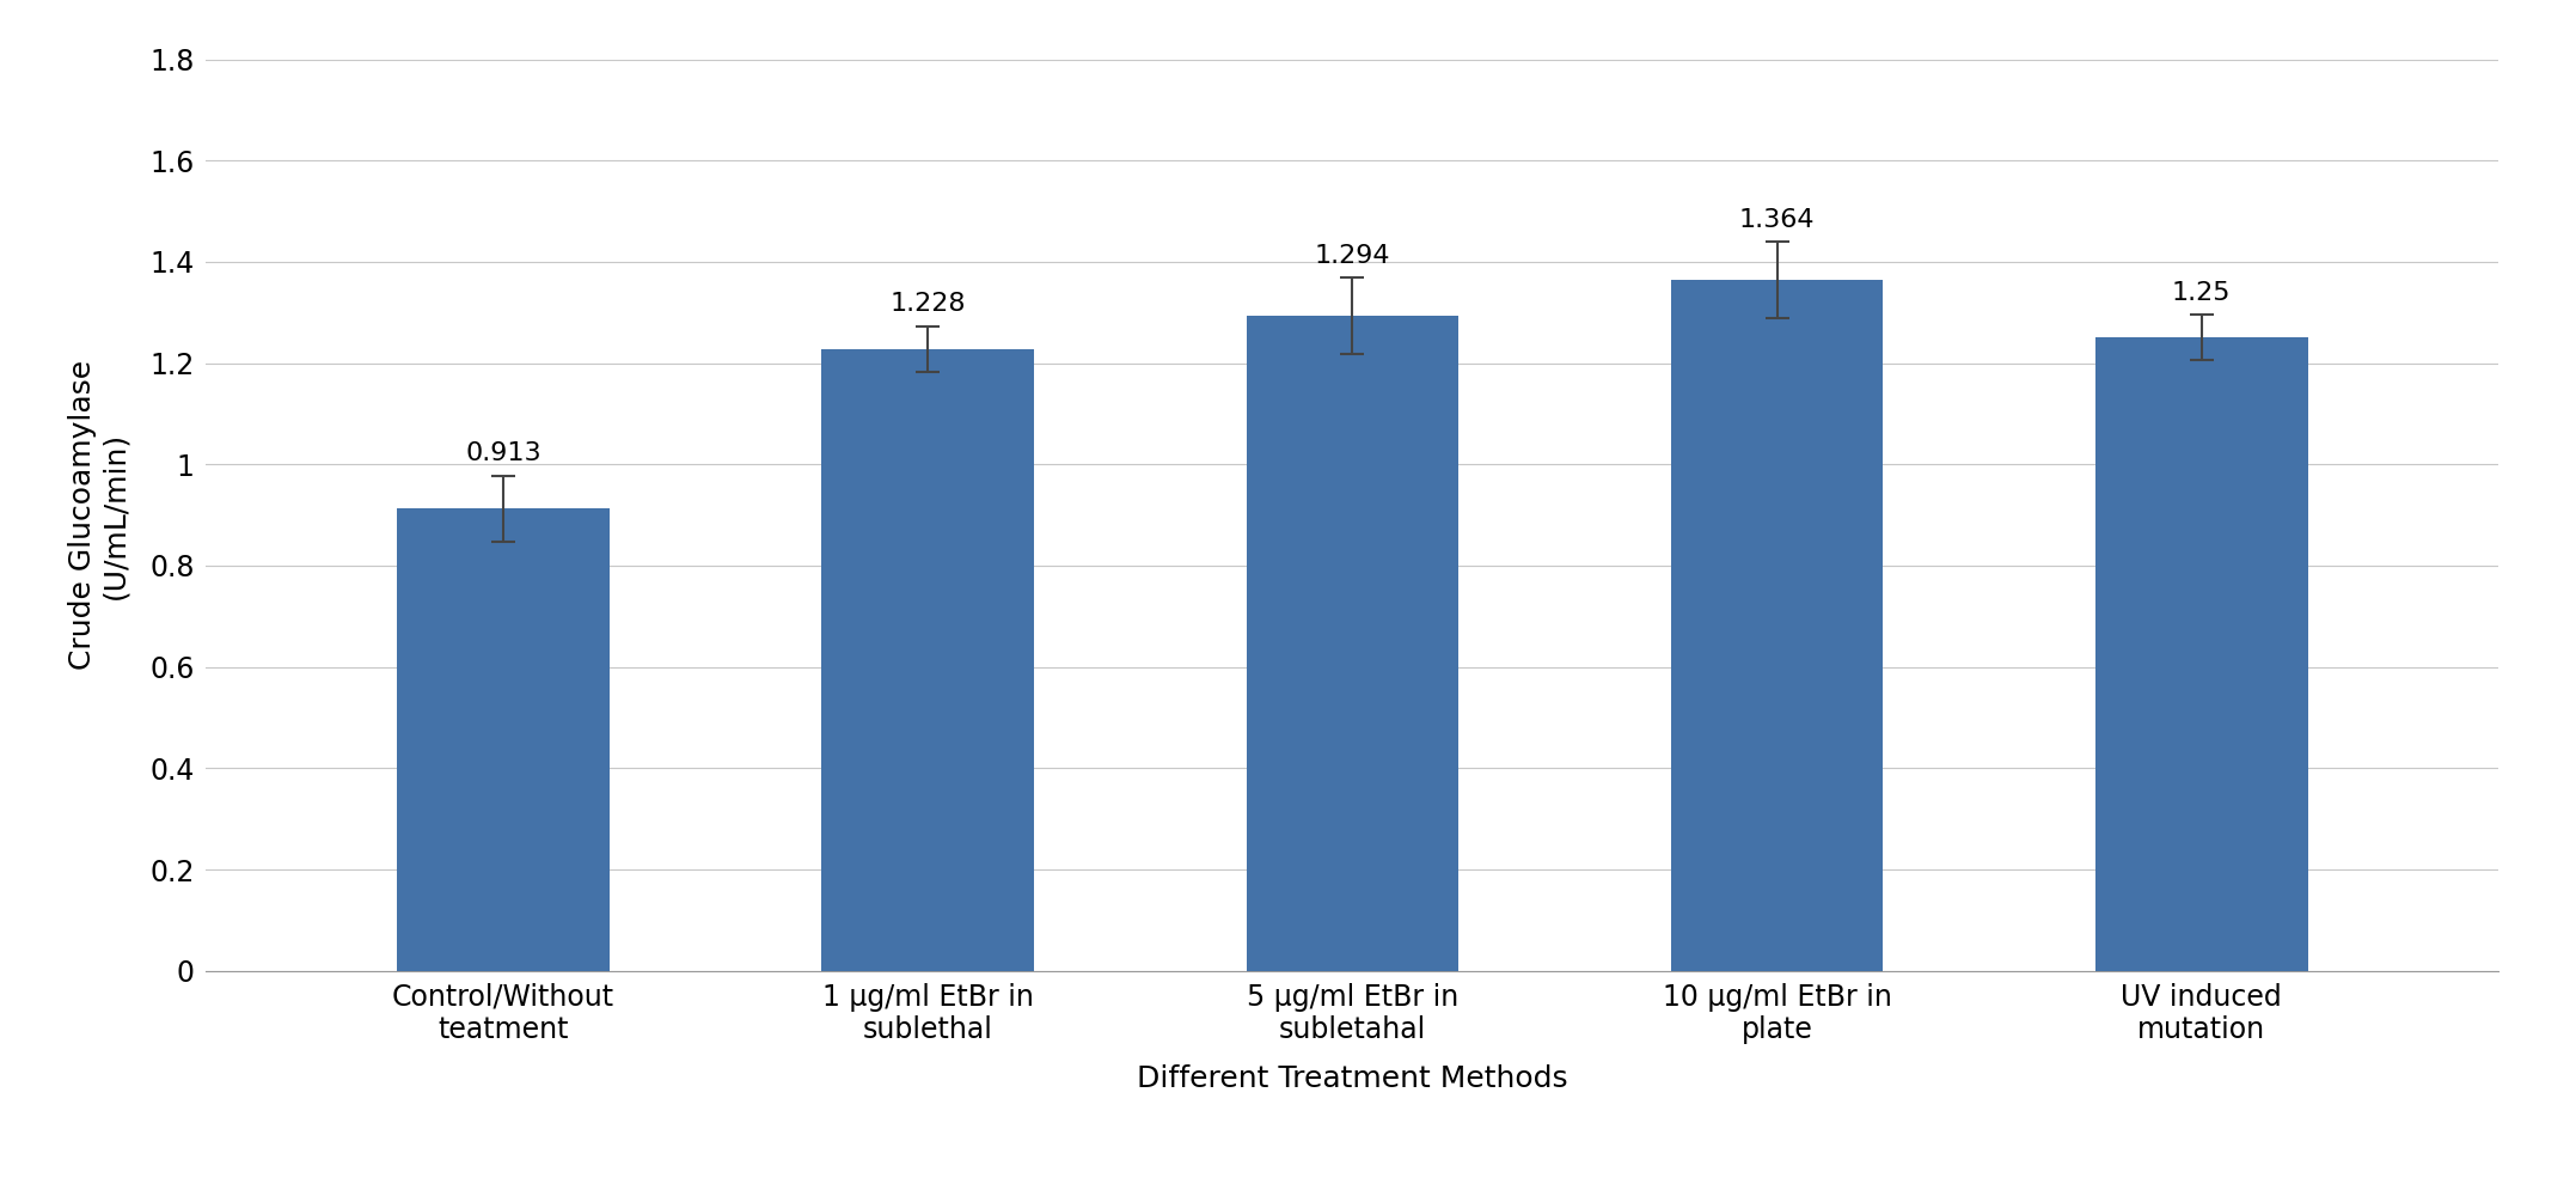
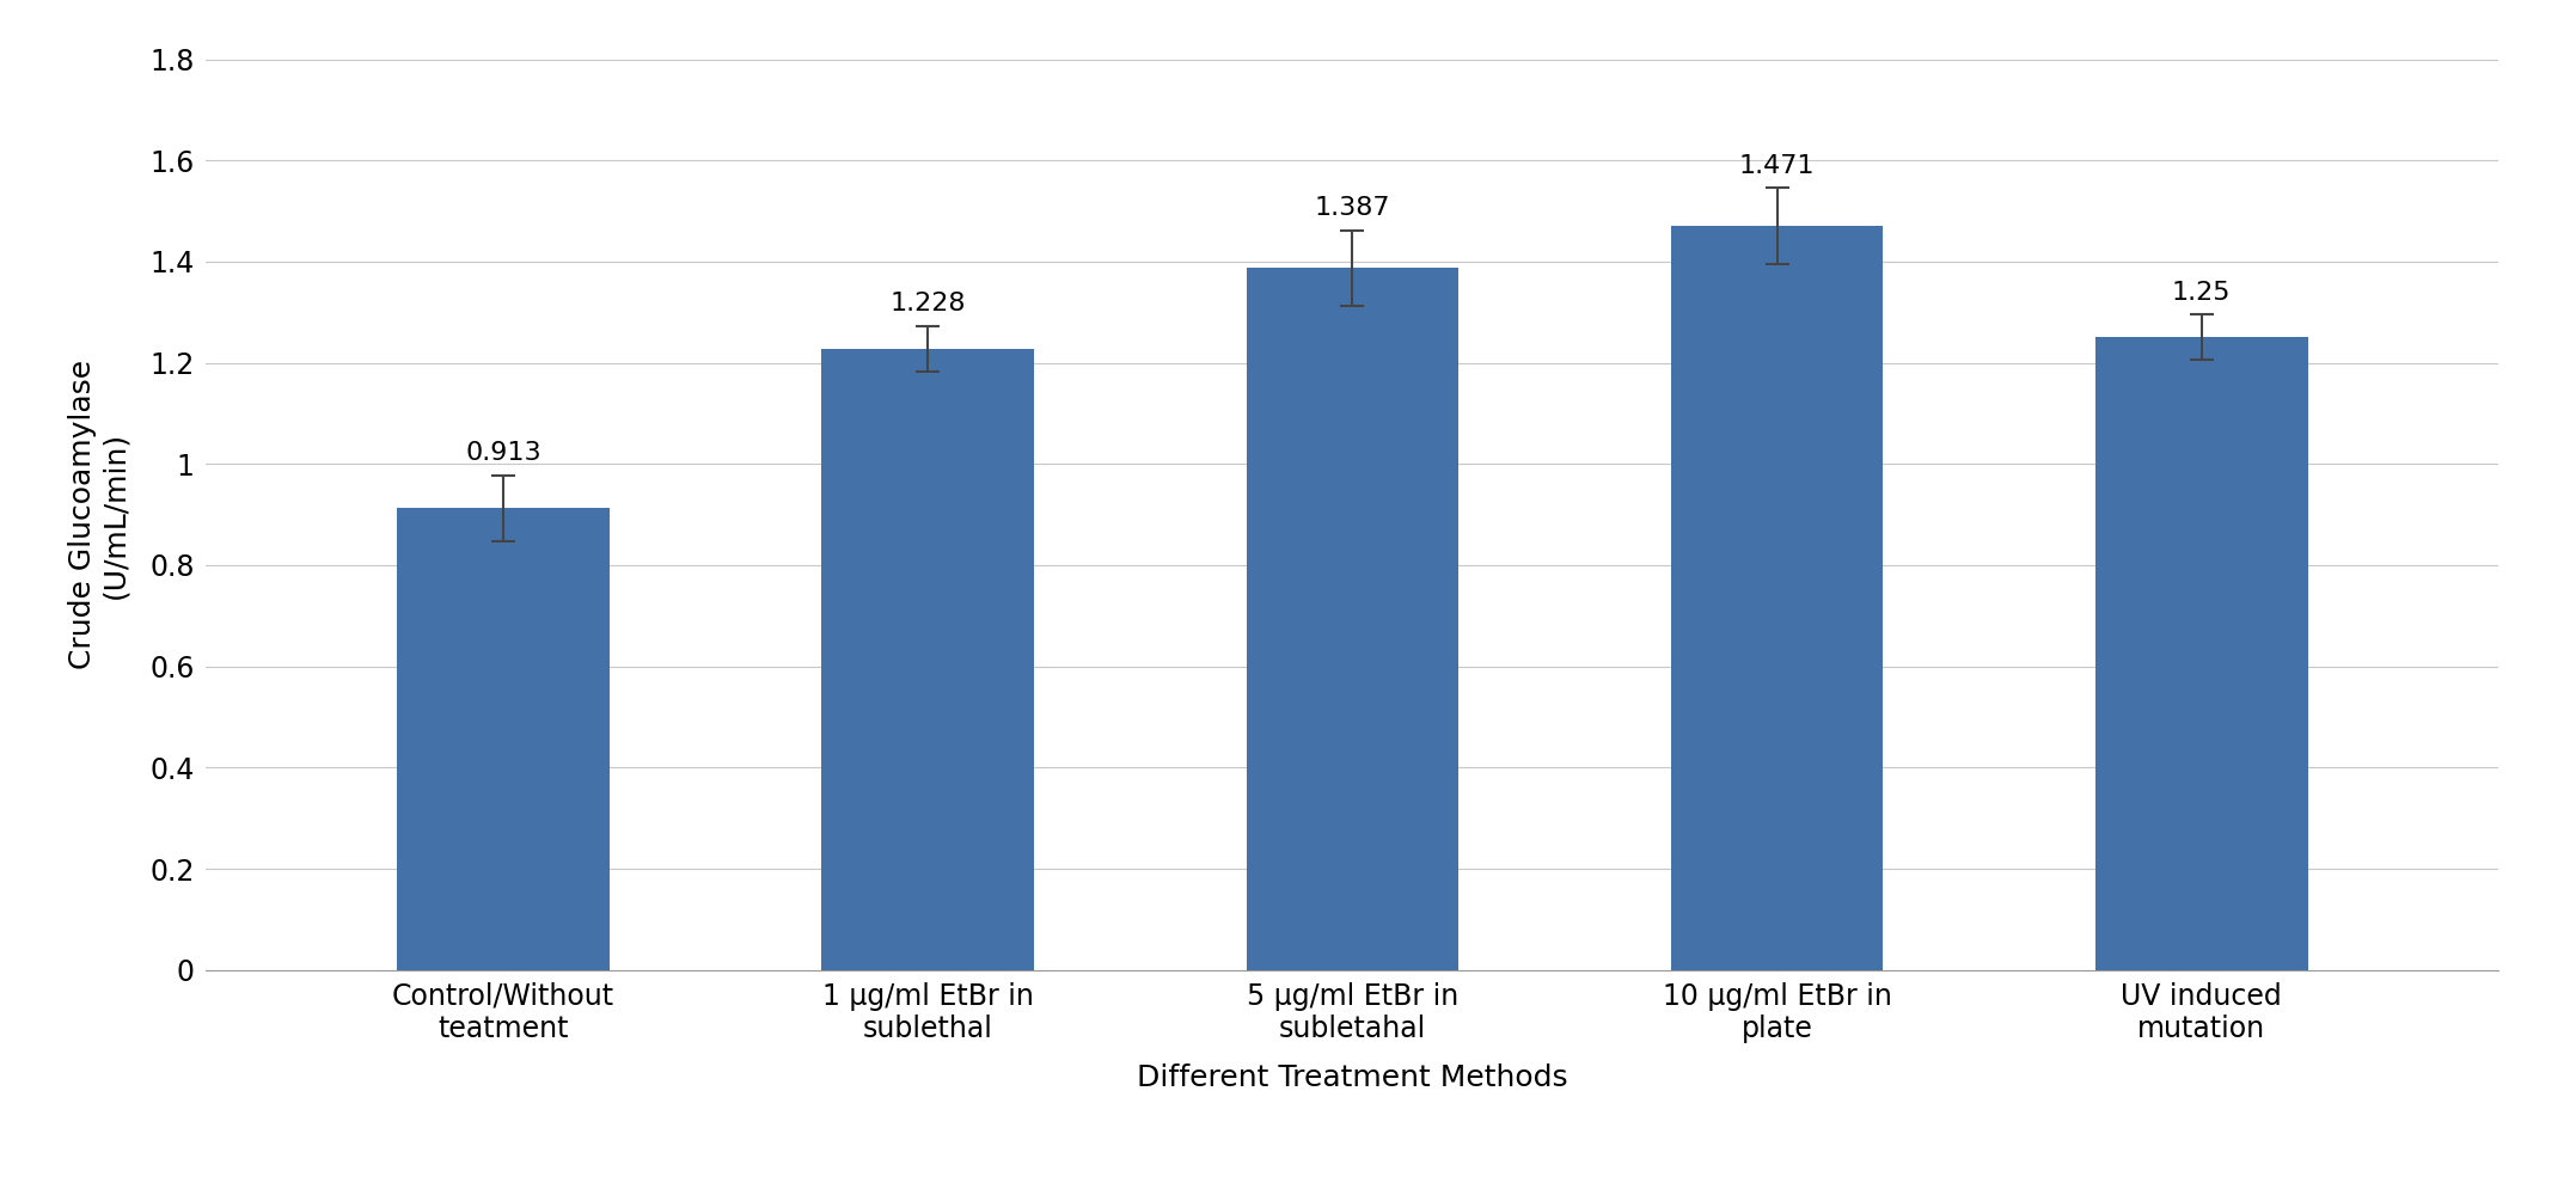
5 μg/ml EtBr in subletahal: 1.294 -> 1.387
10 μg/ml EtBr in plate: 1.364 -> 1.471
